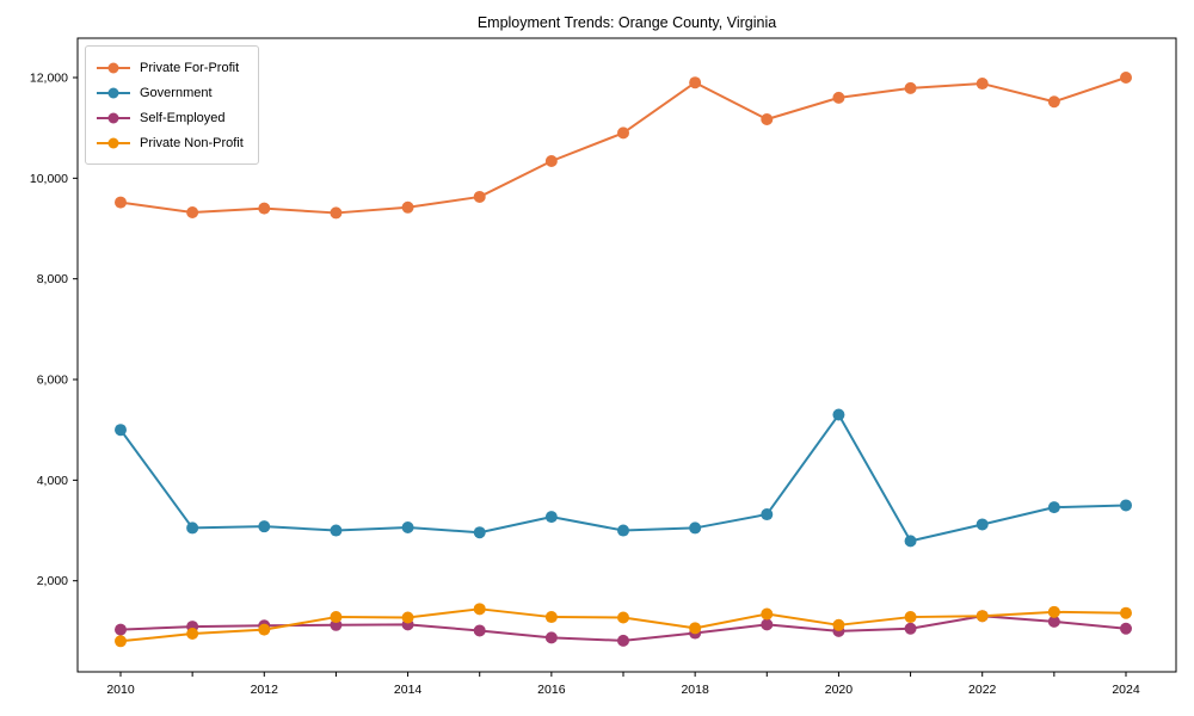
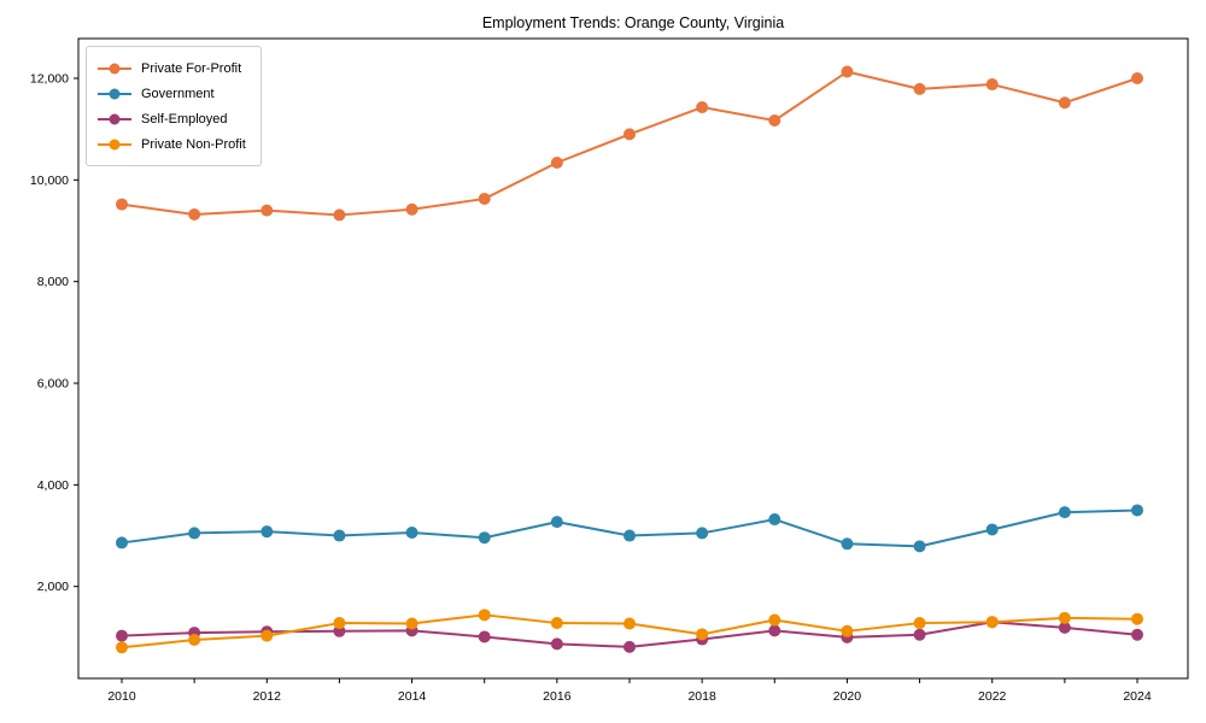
Government/2010: 5000 -> 2900
Private For-Profit/2018: 11900 -> 11400
Private For-Profit/2020: 11600 -> 12100
Government/2020: 5300 -> 2800
